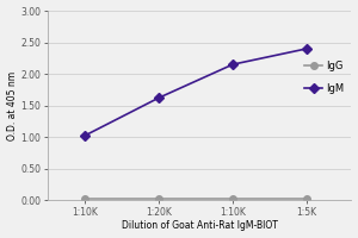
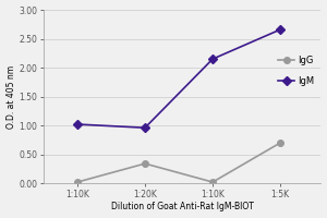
IgM/1:20K: 1.62 -> 0.96
IgG/1:20K: 0.02 -> 0.34
IgM/1:5K: 2.40 -> 2.66
IgG/1:5K: 0.02 -> 0.70
